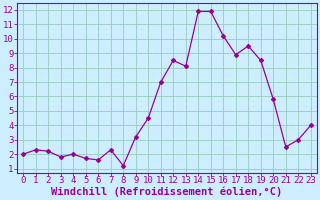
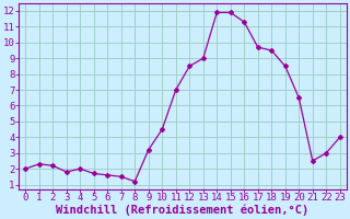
7: 2.3 -> 1.5
13: 8.1 -> 9.0
16: 10.2 -> 11.3
17: 8.9 -> 9.7
20: 5.8 -> 6.5
